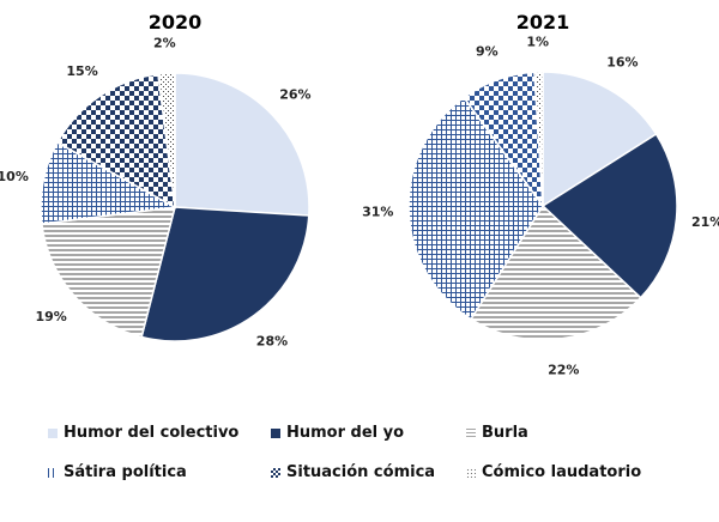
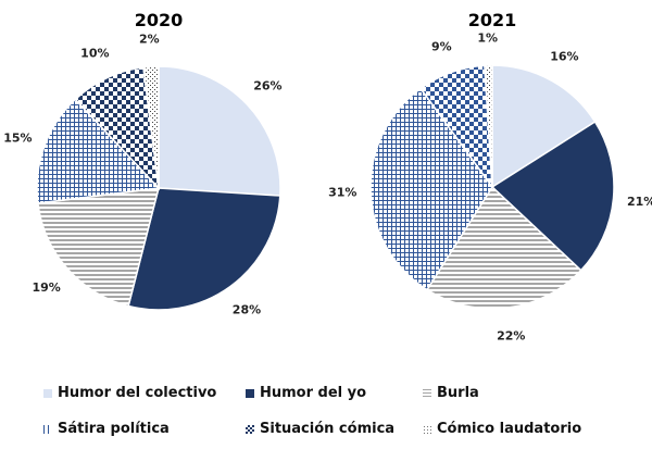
2020/Sátira política: 10% -> 15%
2020/Situación cómica: 15% -> 10%
